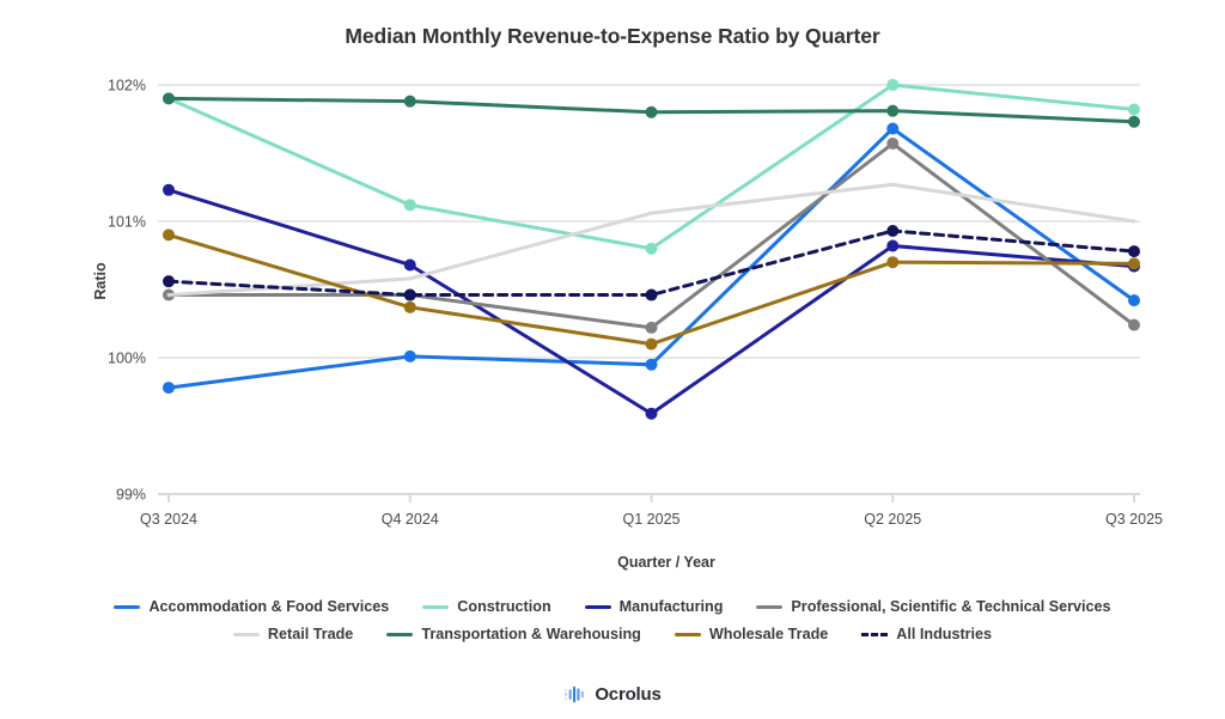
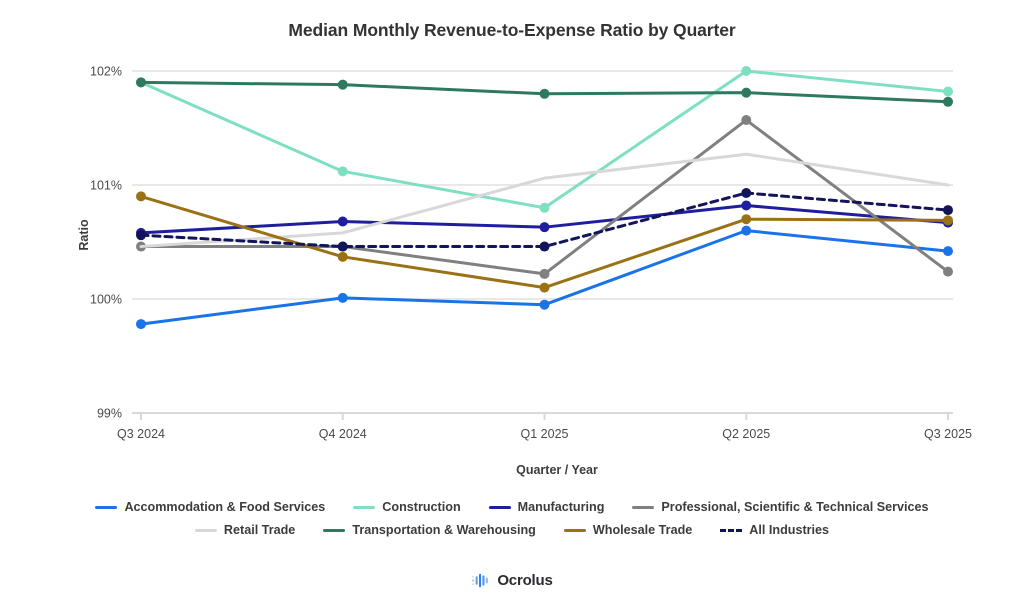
Manufacturing/Q3 2024: 101.23% -> 100.58%
Manufacturing/Q1 2025: 99.59% -> 100.63%
Accommodation & Food Services/Q2 2025: 101.68% -> 100.60%
